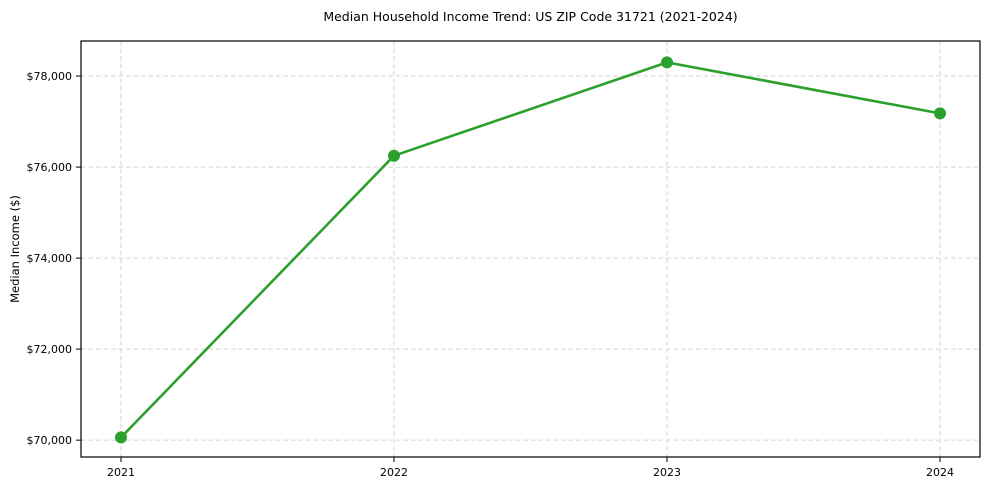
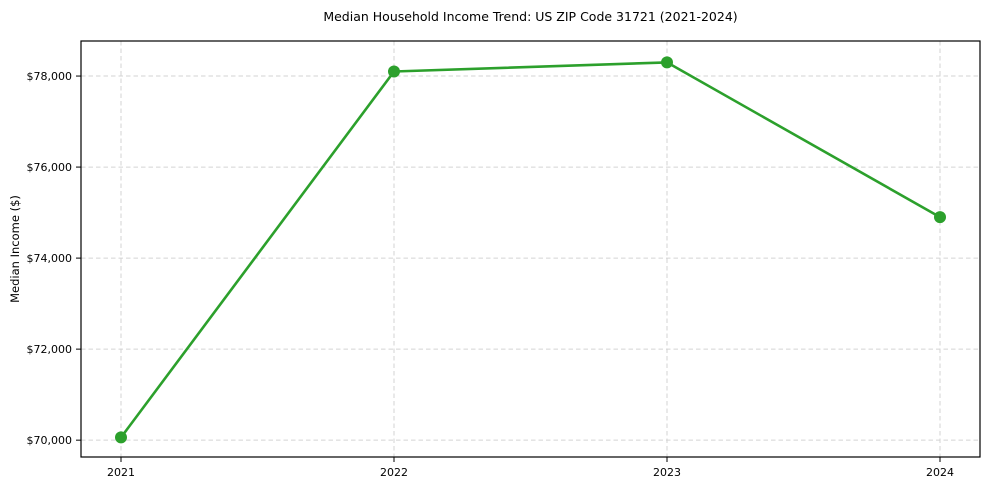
2022: $76200 -> $78100
2024: $77200 -> $74900
